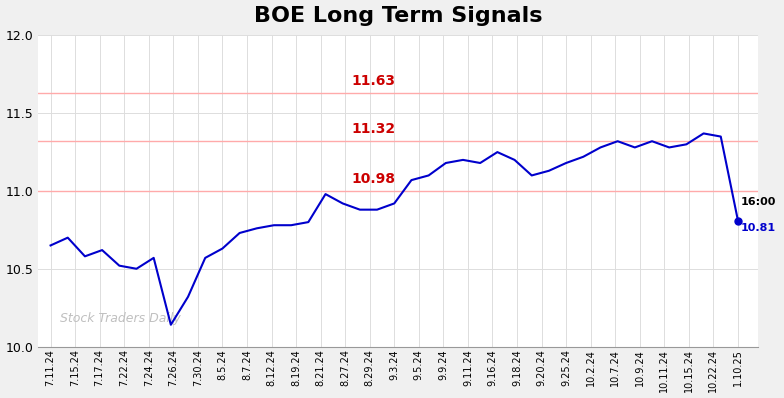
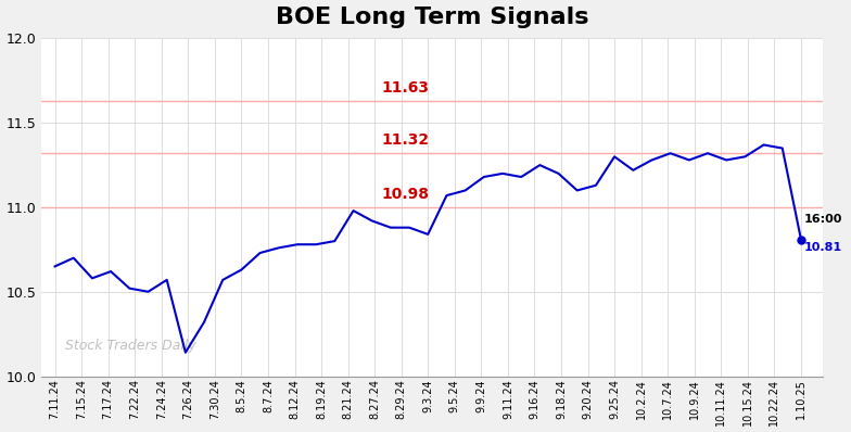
9.3.24: 10.92 -> 10.84
9.25.24: 11.18 -> 11.30
